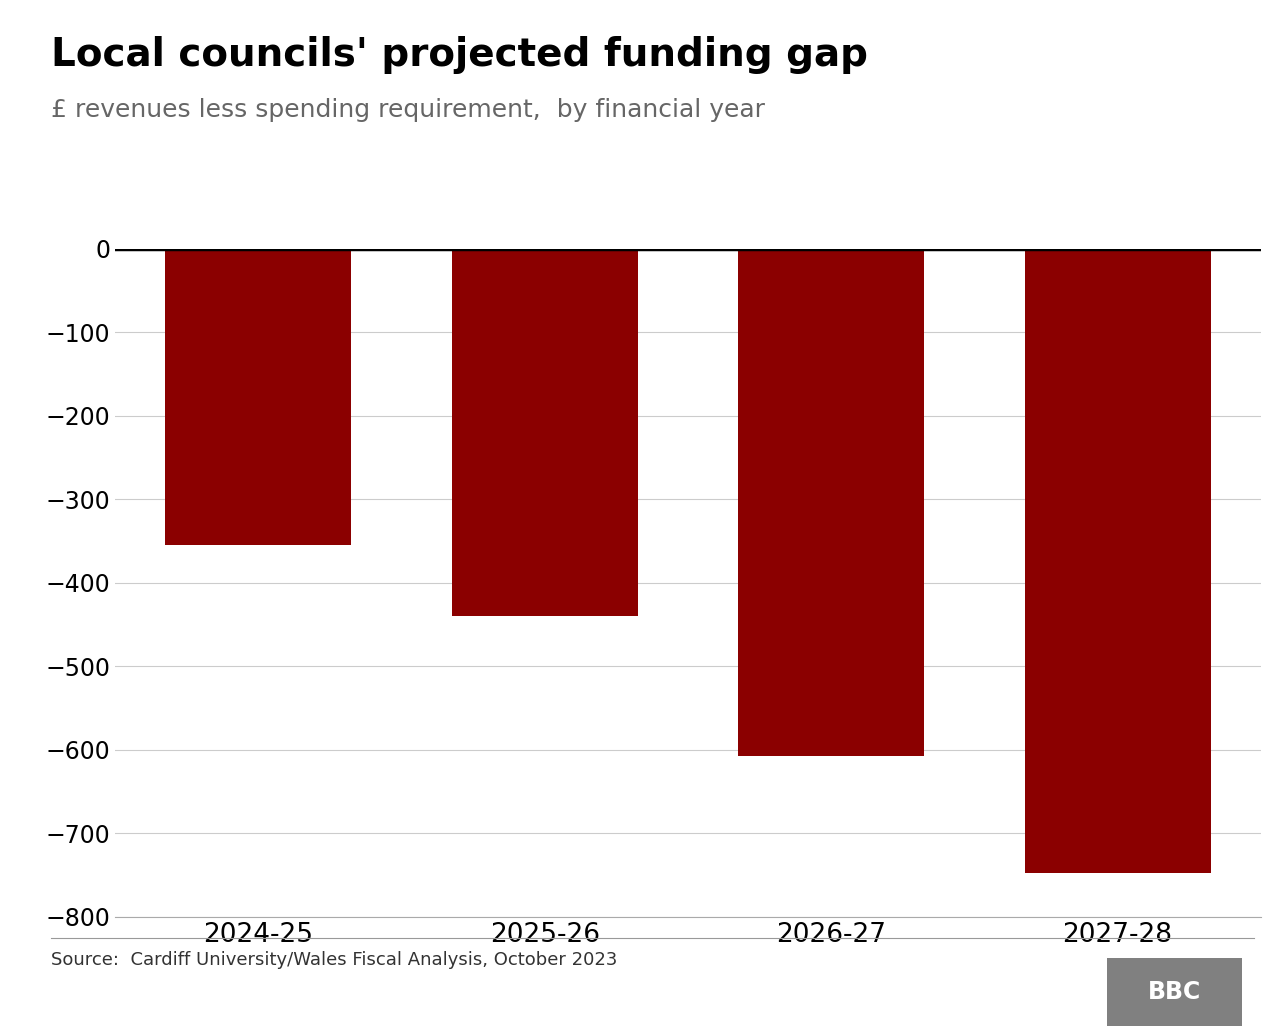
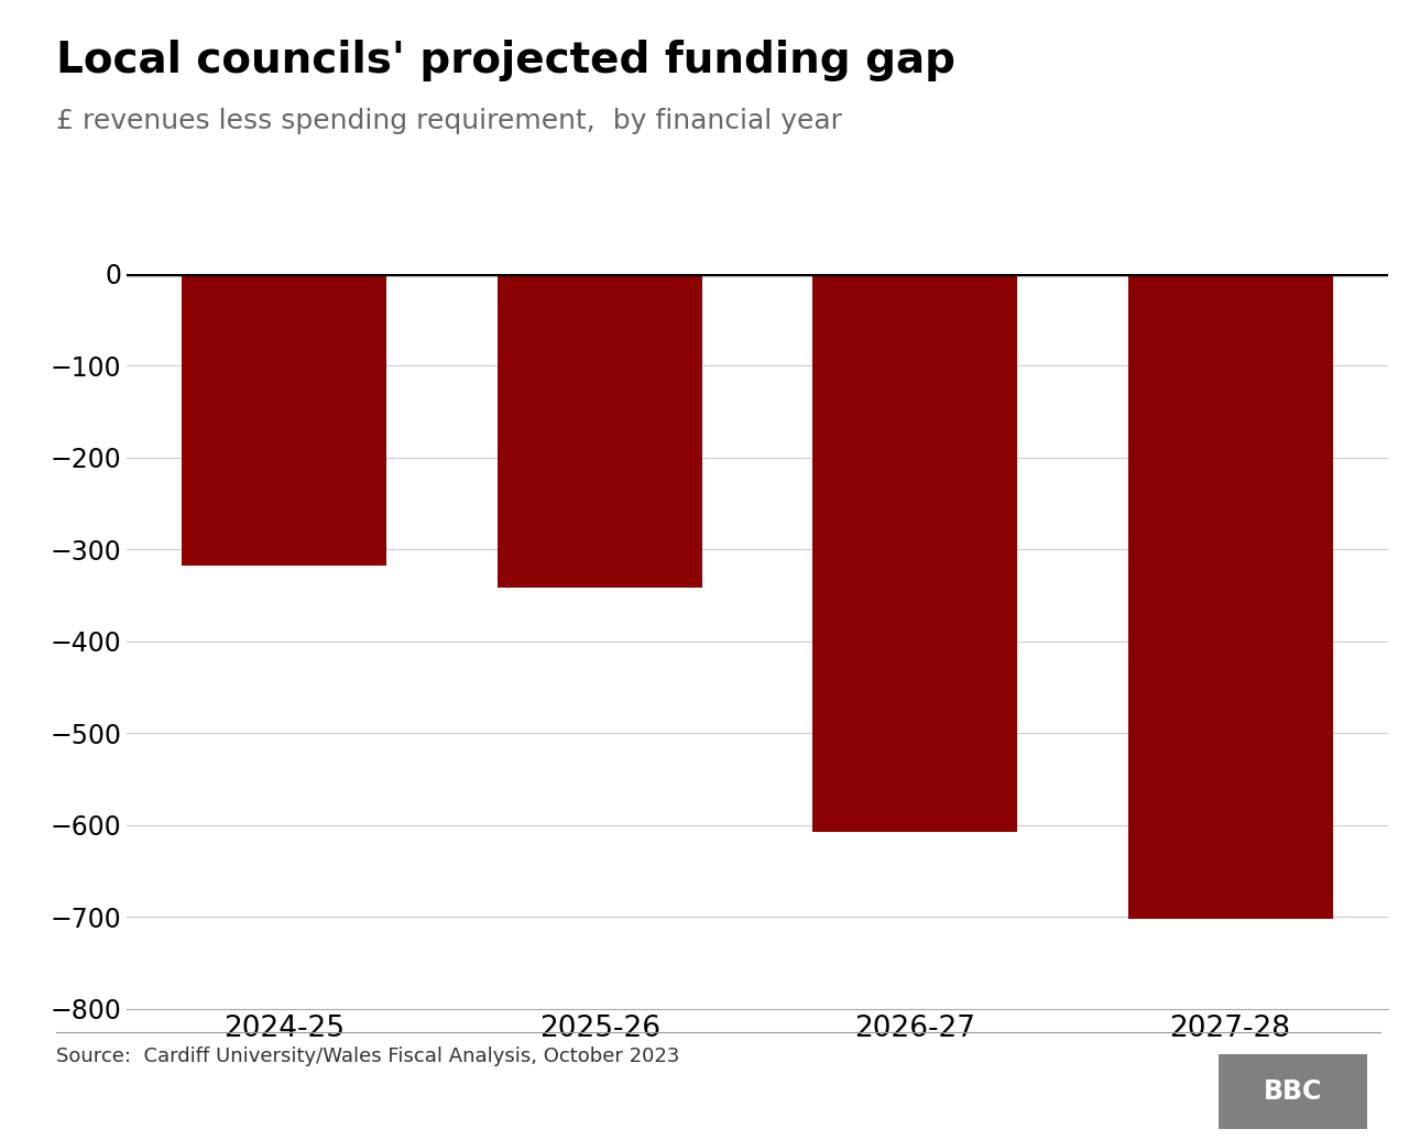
2024-25: -355 -> -318
2025-26: -440 -> -342
2027-28: -748 -> -702
